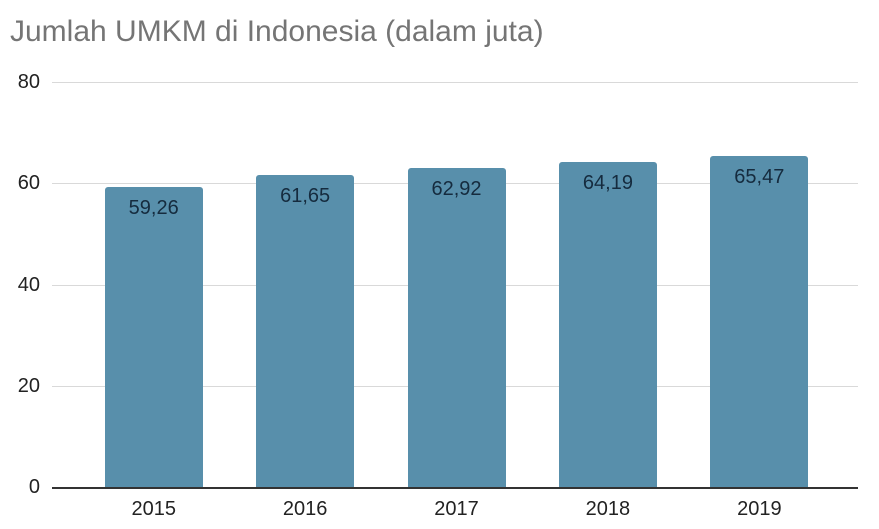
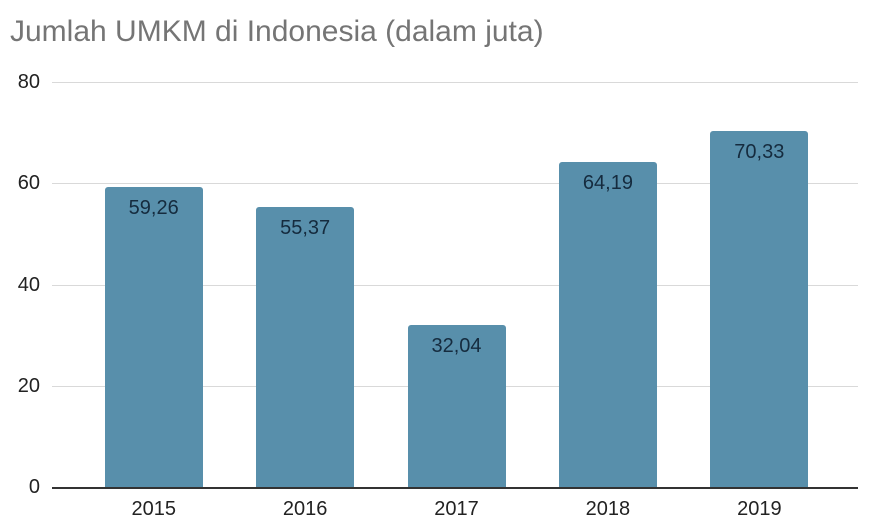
2016: 61,65 -> 55,37
2017: 62,92 -> 32,04
2019: 65,47 -> 70,33
